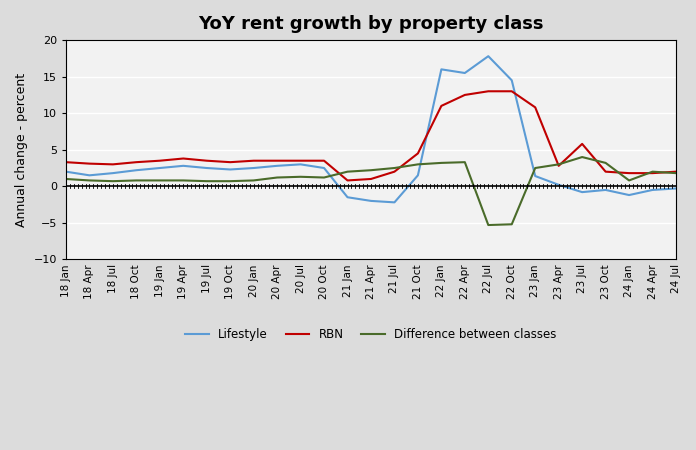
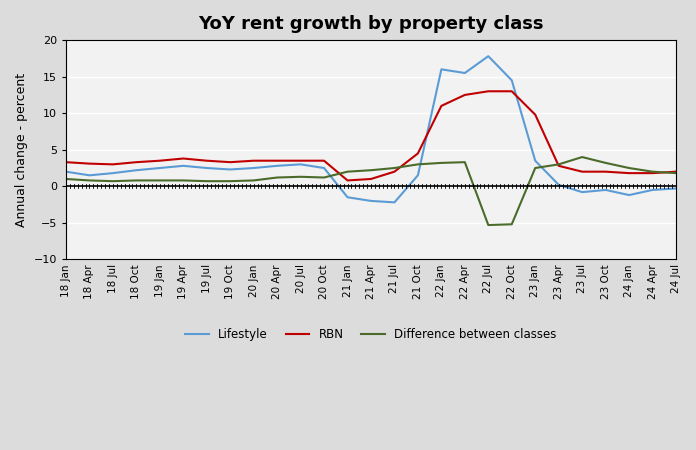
Lifestyle/23 Jan: 1.4 -> 3.5
RBN/23 Jan: 10.8 -> 9.8
RBN/23 Jul: 5.8 -> 2.0
Difference between classes/24 Jan: 0.8 -> 2.5
